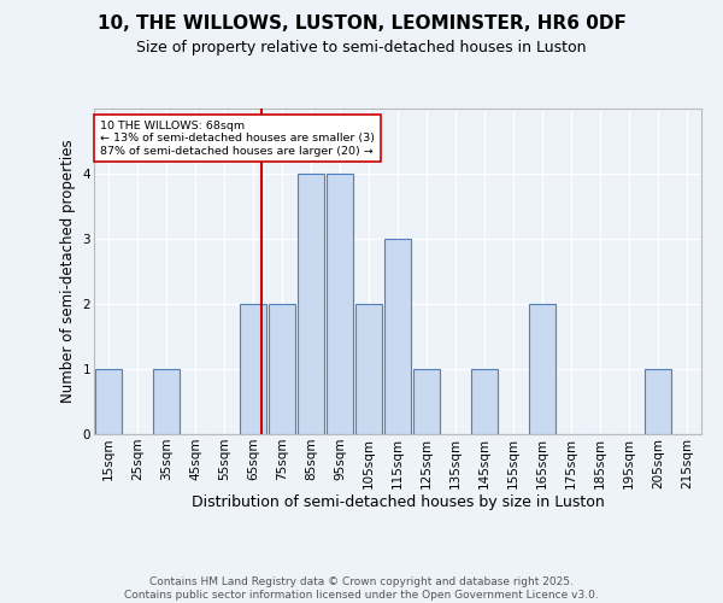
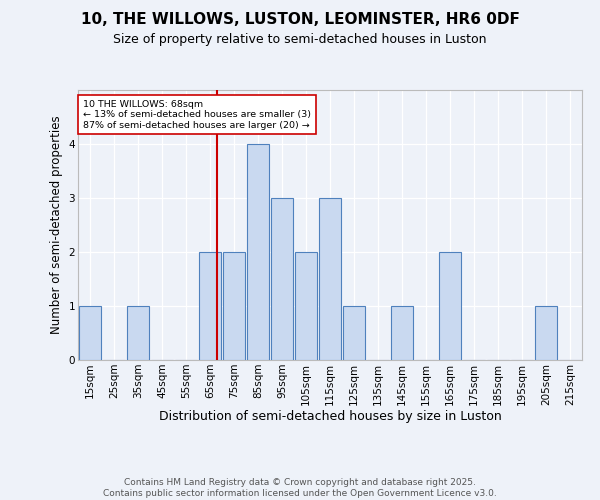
95sqm: 4 -> 3
